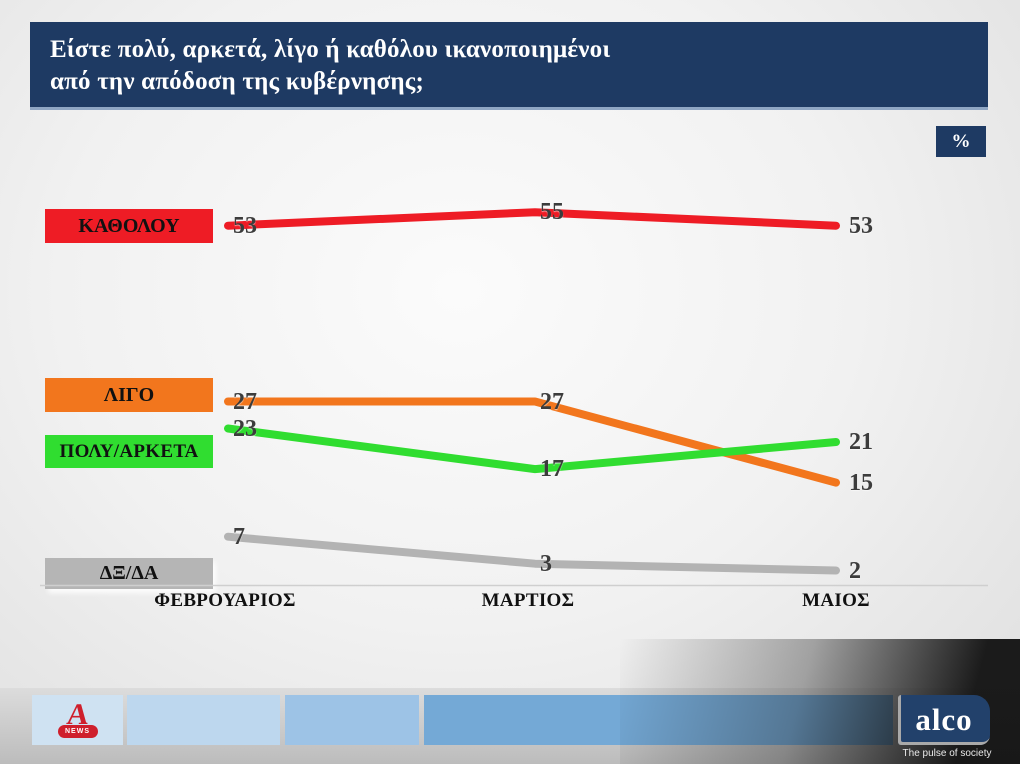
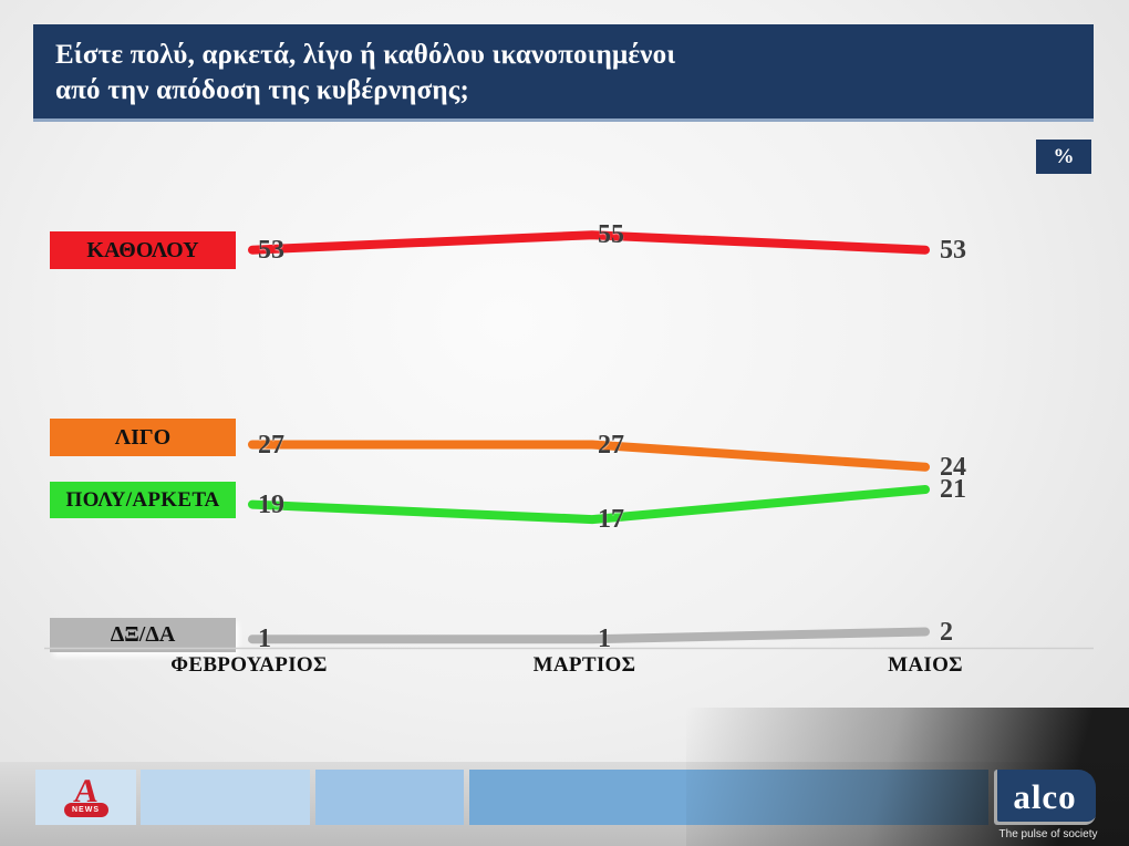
ΠΟΛΥ/ΑΡΚΕΤΑ/ΦΕΒΡΟΥΑΡΙΟΣ: 23 -> 19
ΔΞ/ΔΑ/ΦΕΒΡΟΥΑΡΙΟΣ: 7 -> 1
ΔΞ/ΔΑ/ΜΑΡΤΙΟΣ: 3 -> 1
ΛΙΓΟ/ΜΑΙΟΣ: 15 -> 24
